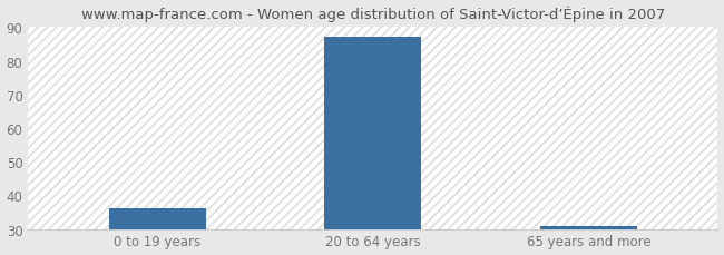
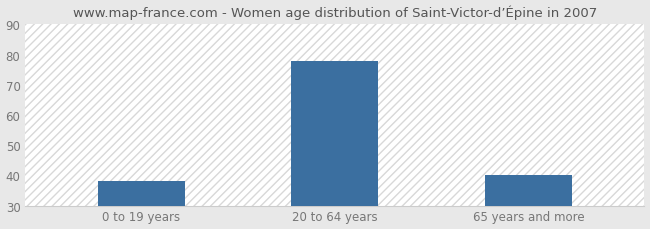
0 to 19 years: 36 -> 38
20 to 64 years: 87 -> 78
65 years and more: 31 -> 40
